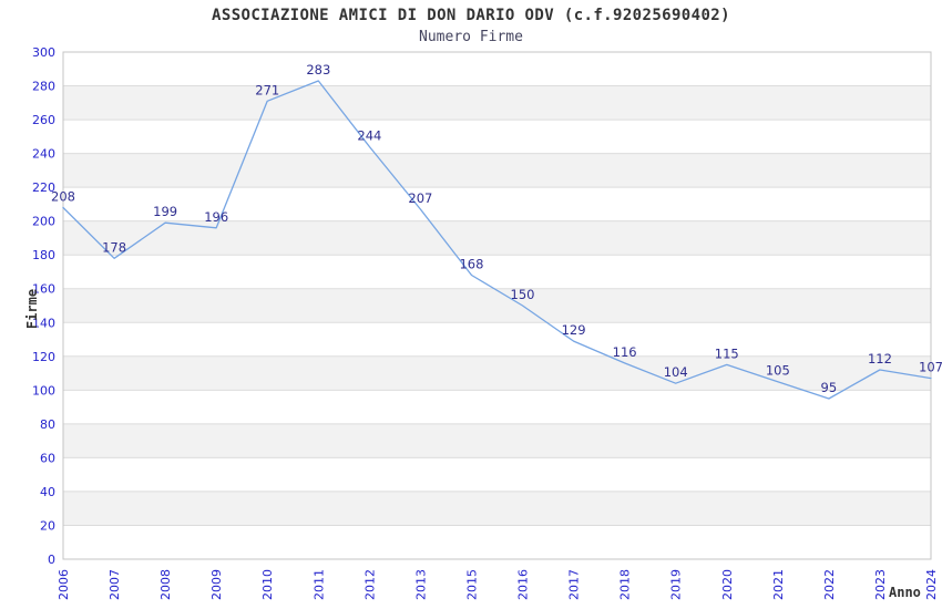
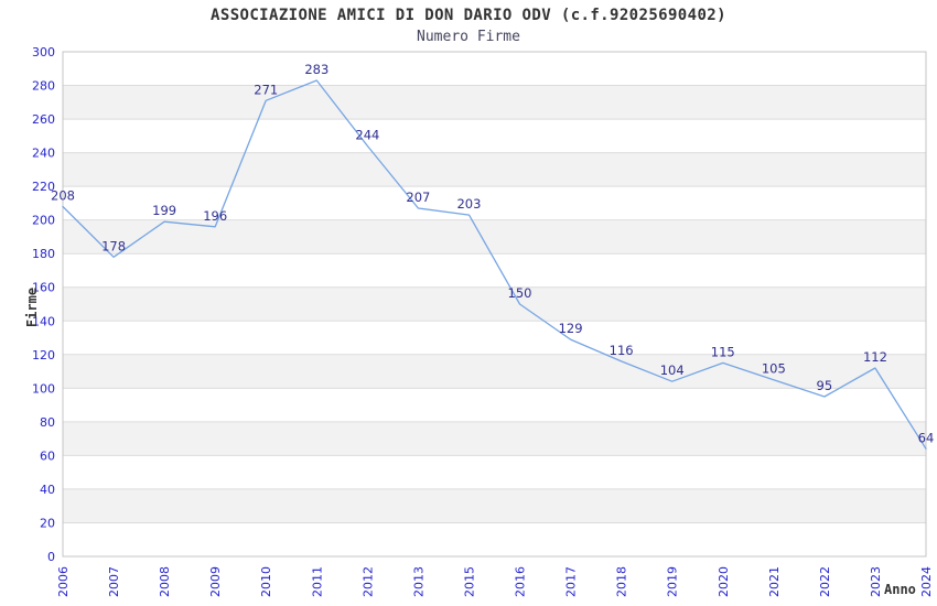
2015: 168 -> 203
2024: 107 -> 64
